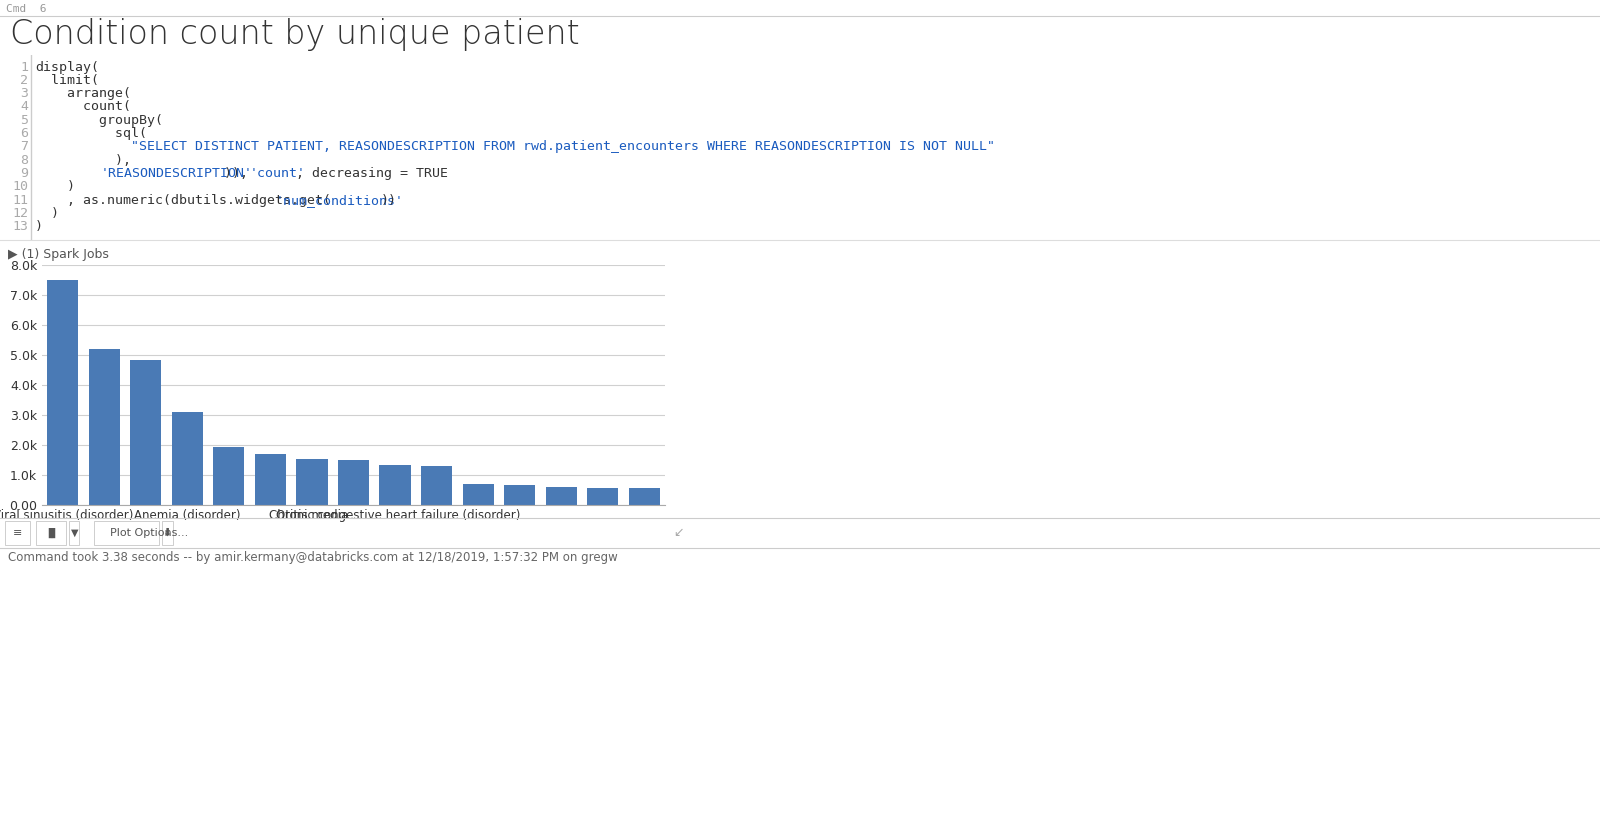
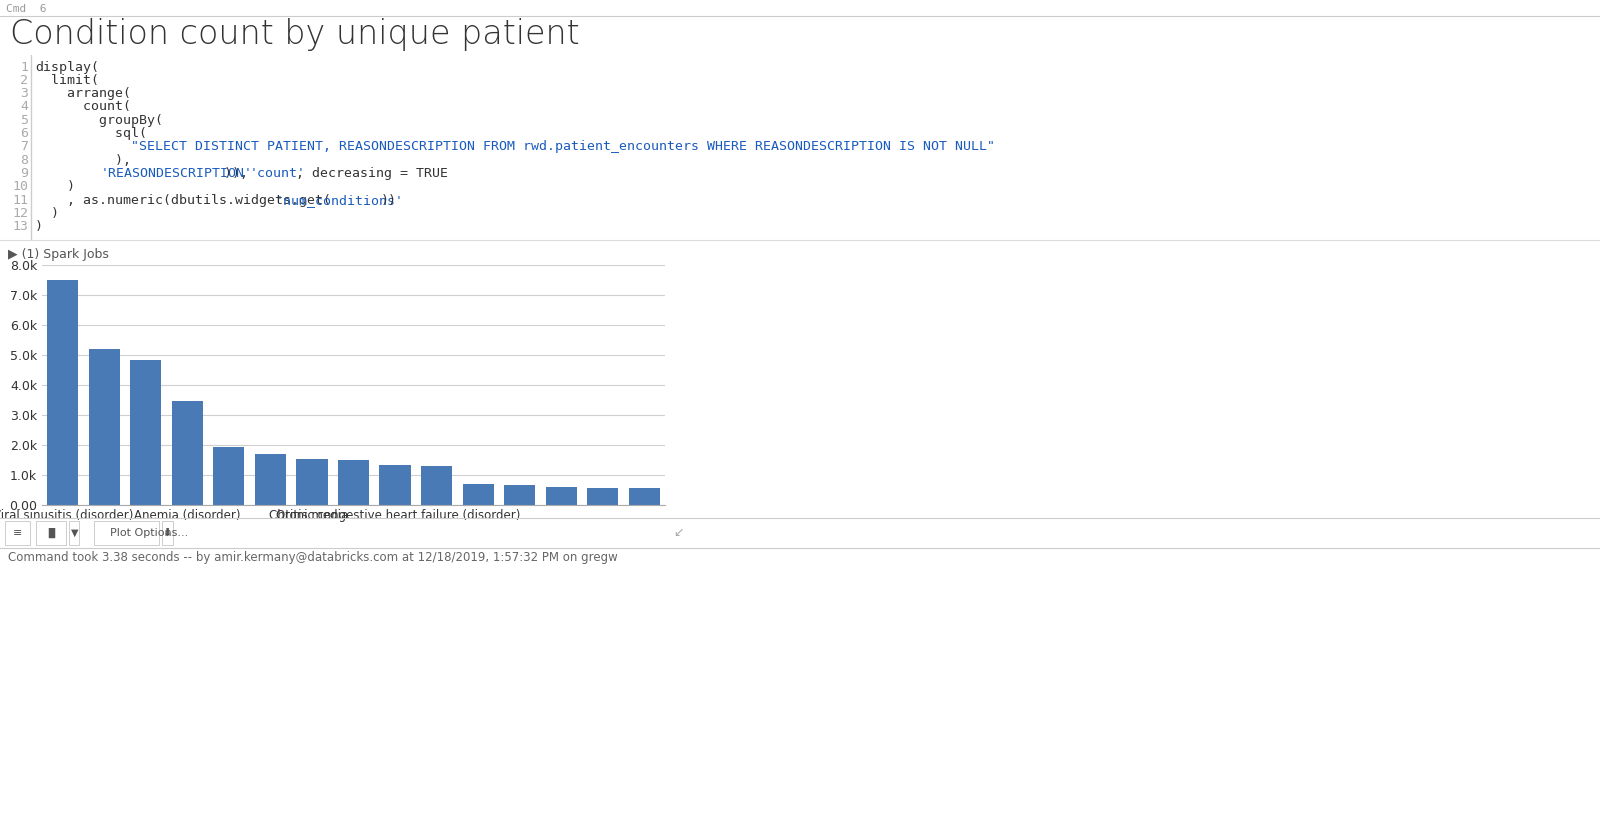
Anemia (disorder): 3.10k -> 3.48k
